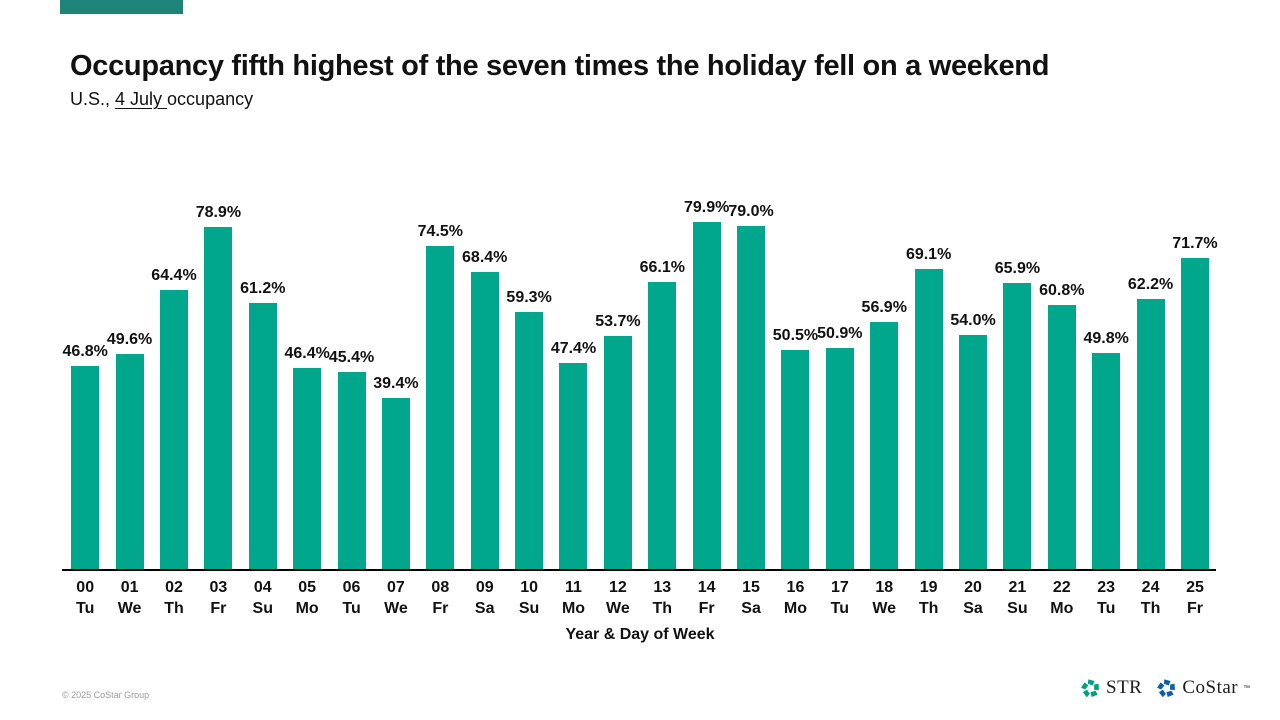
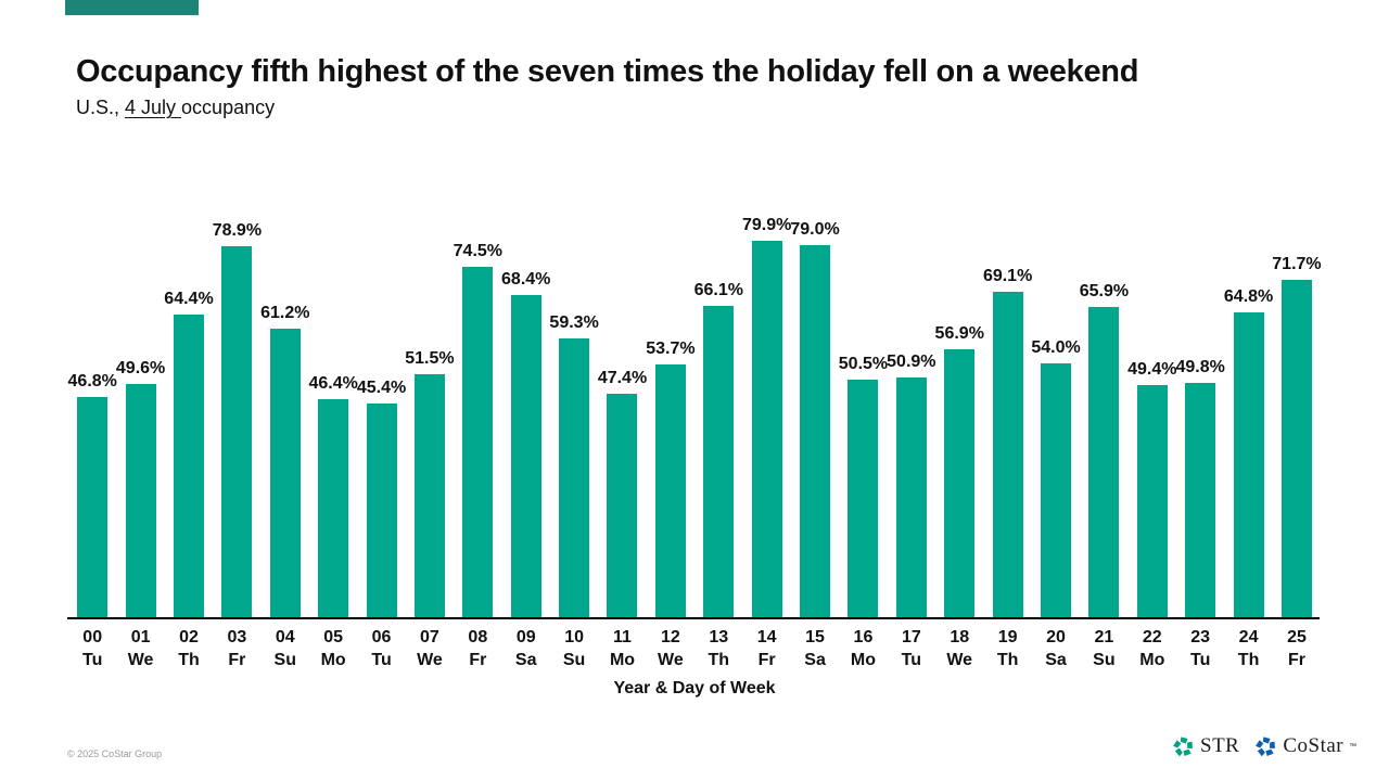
07: 39.4% -> 51.5%
22: 60.8% -> 49.4%
24: 62.2% -> 64.8%
